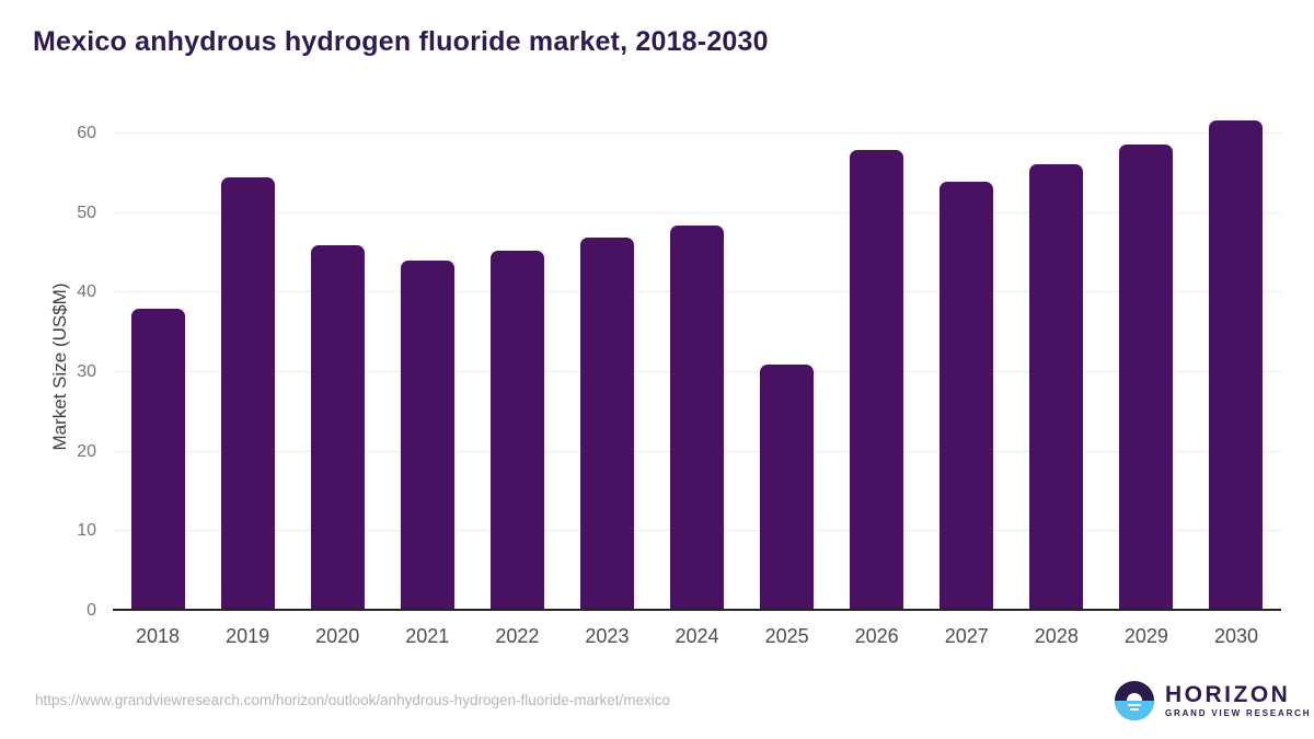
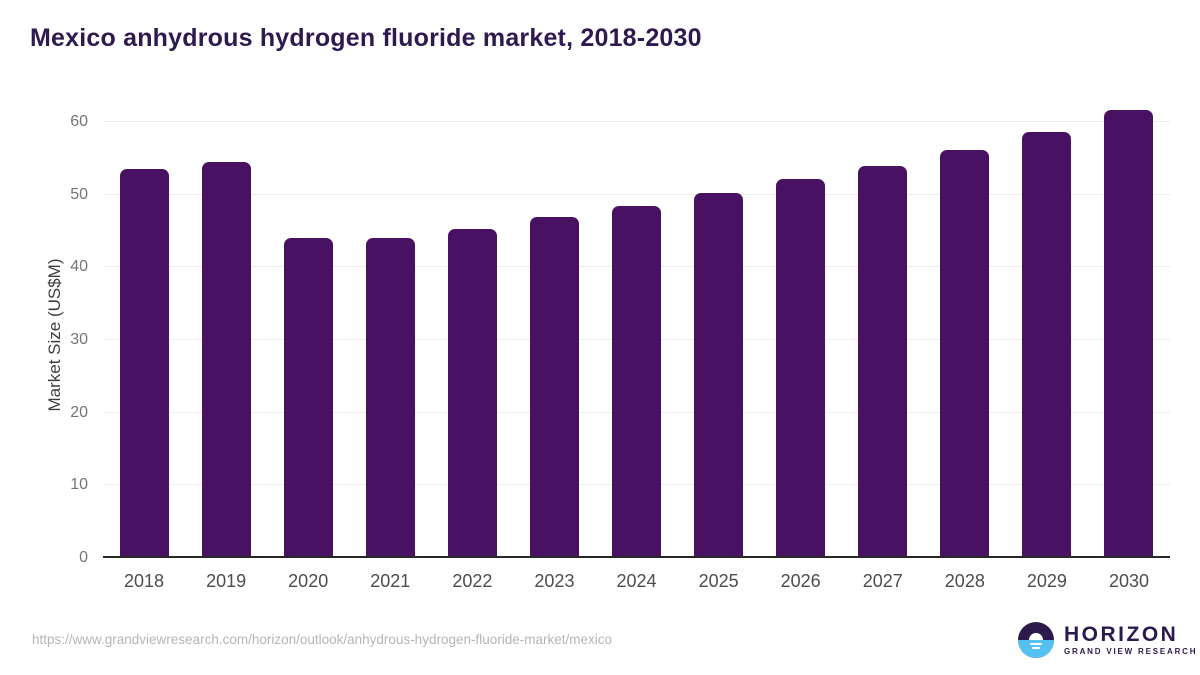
2018: 38 -> 54
2020: 46 -> 44
2025: 31 -> 50
2026: 58 -> 52
